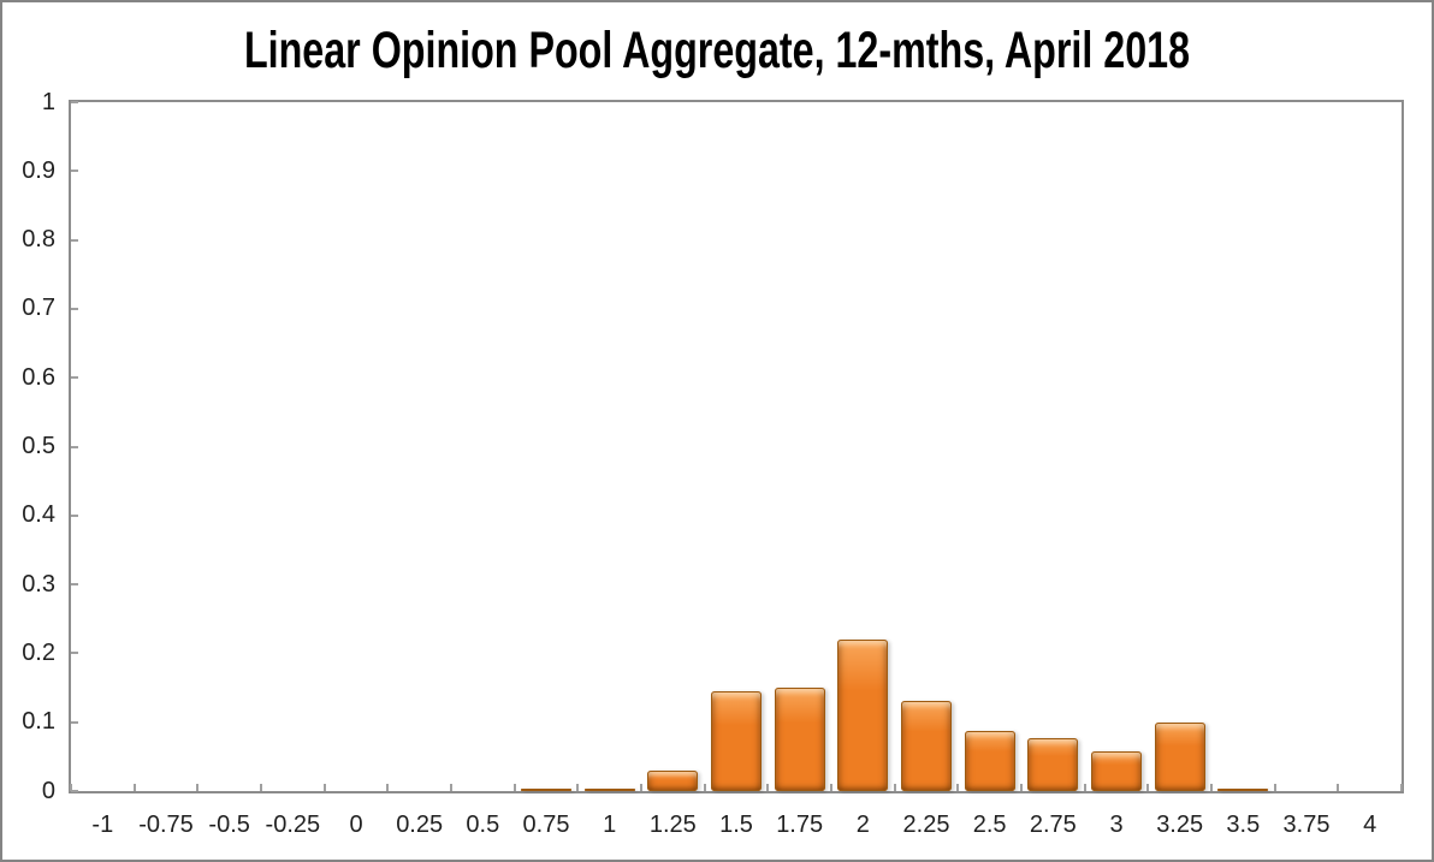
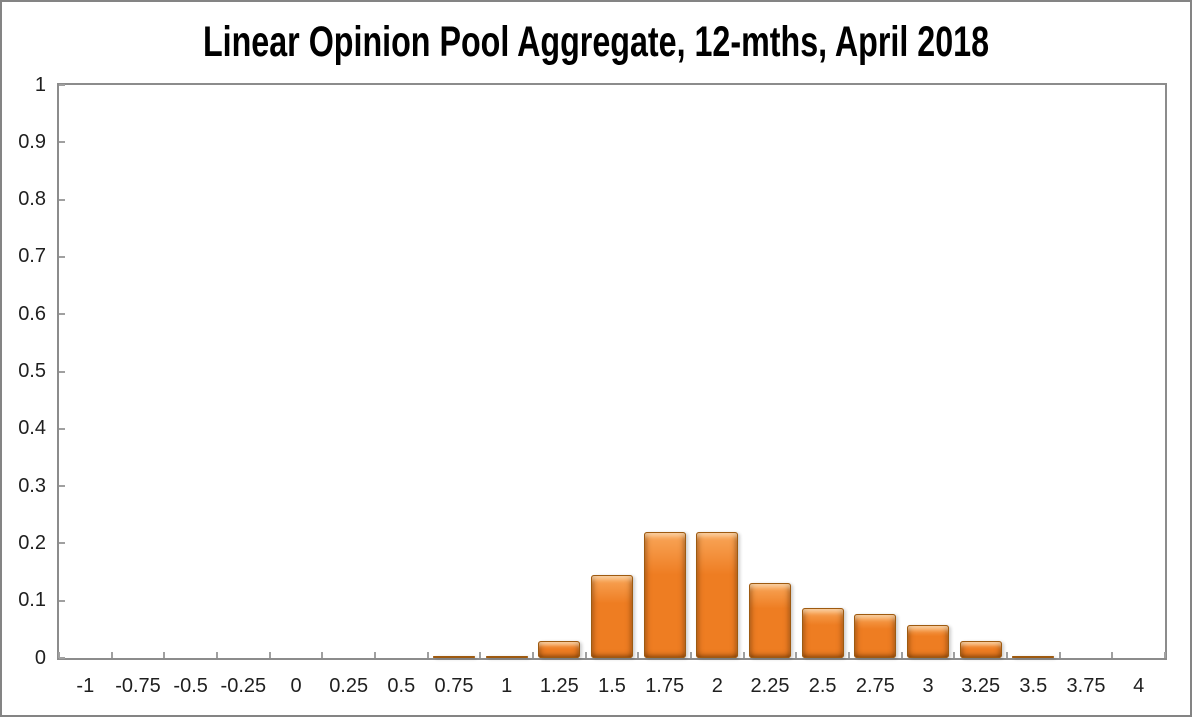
1.75: 0.15 -> 0.22
3.25: 0.10 -> 0.03
